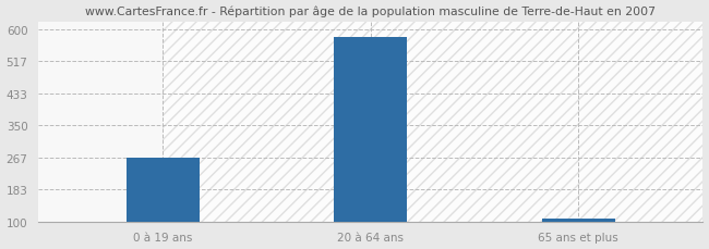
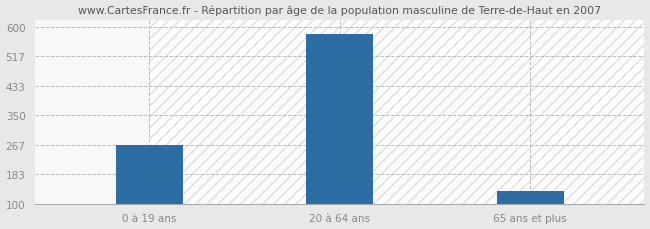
65 ans et plus: 107 -> 135
